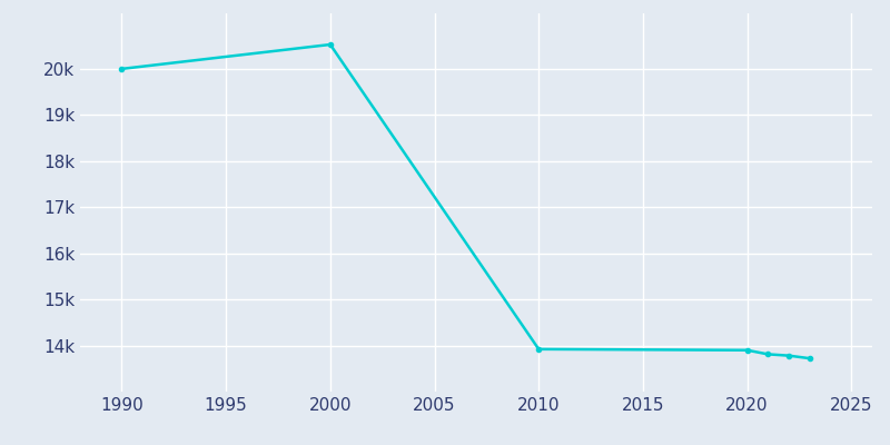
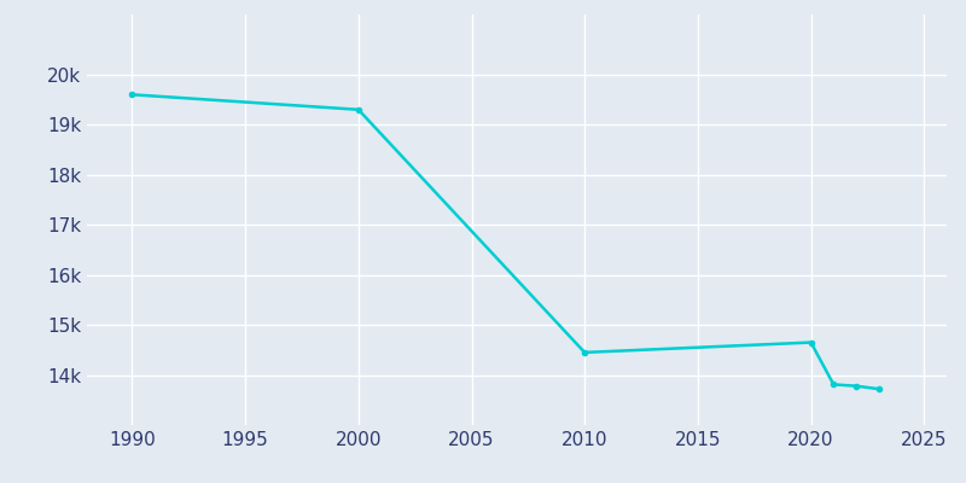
1990: 20.00k -> 19.60k
2000: 20.52k -> 19.30k
2010: 13.92k -> 14.45k
2020: 13.90k -> 14.65k
